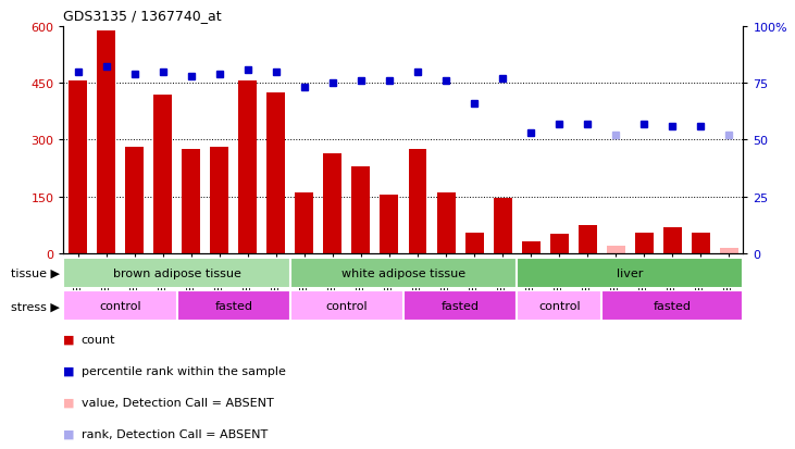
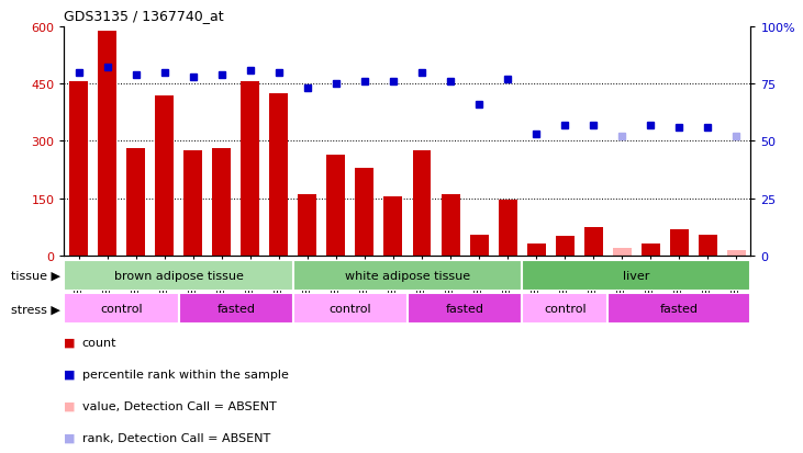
GSM184434: 55 -> 30
